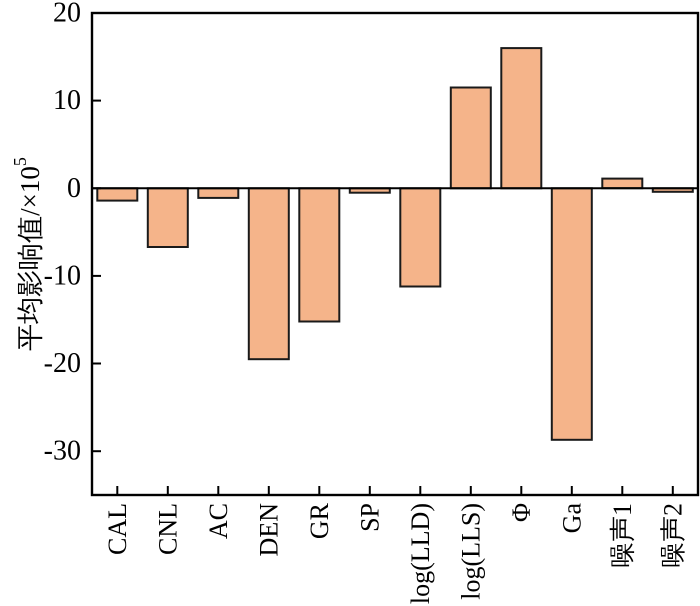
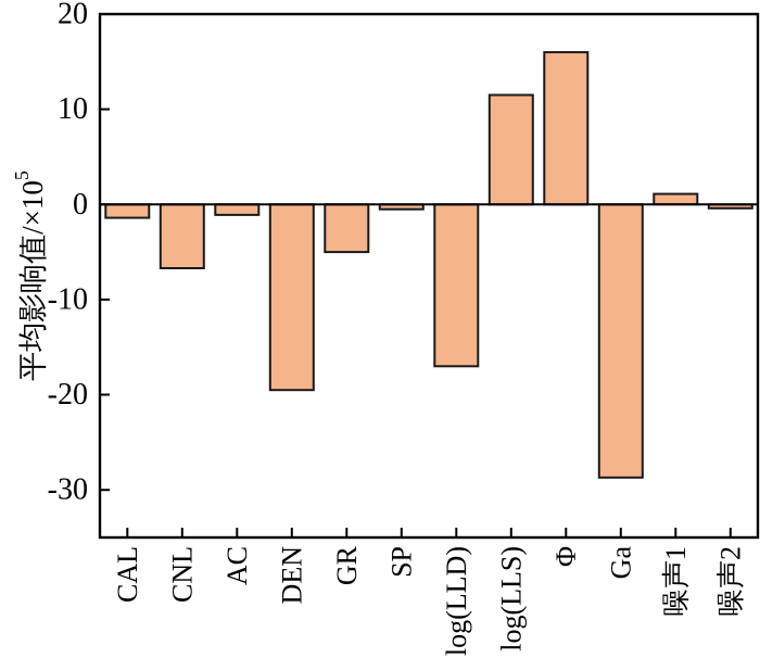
GR: -15 -> -5
log(LLD): -11 -> -17
